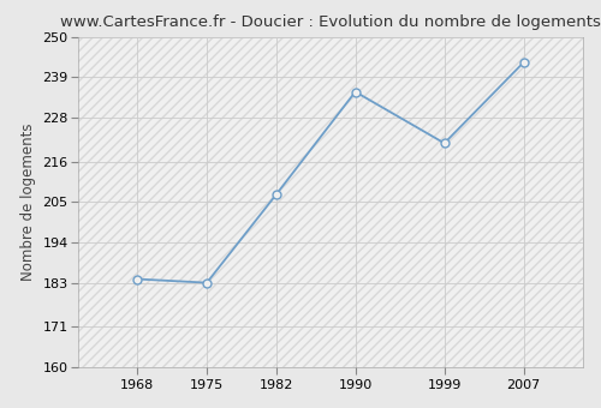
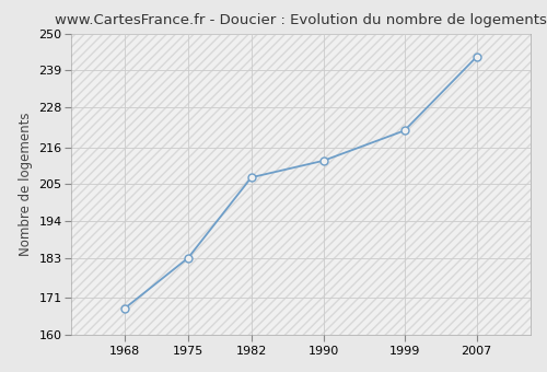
1968: 184 -> 168
1990: 235 -> 212
